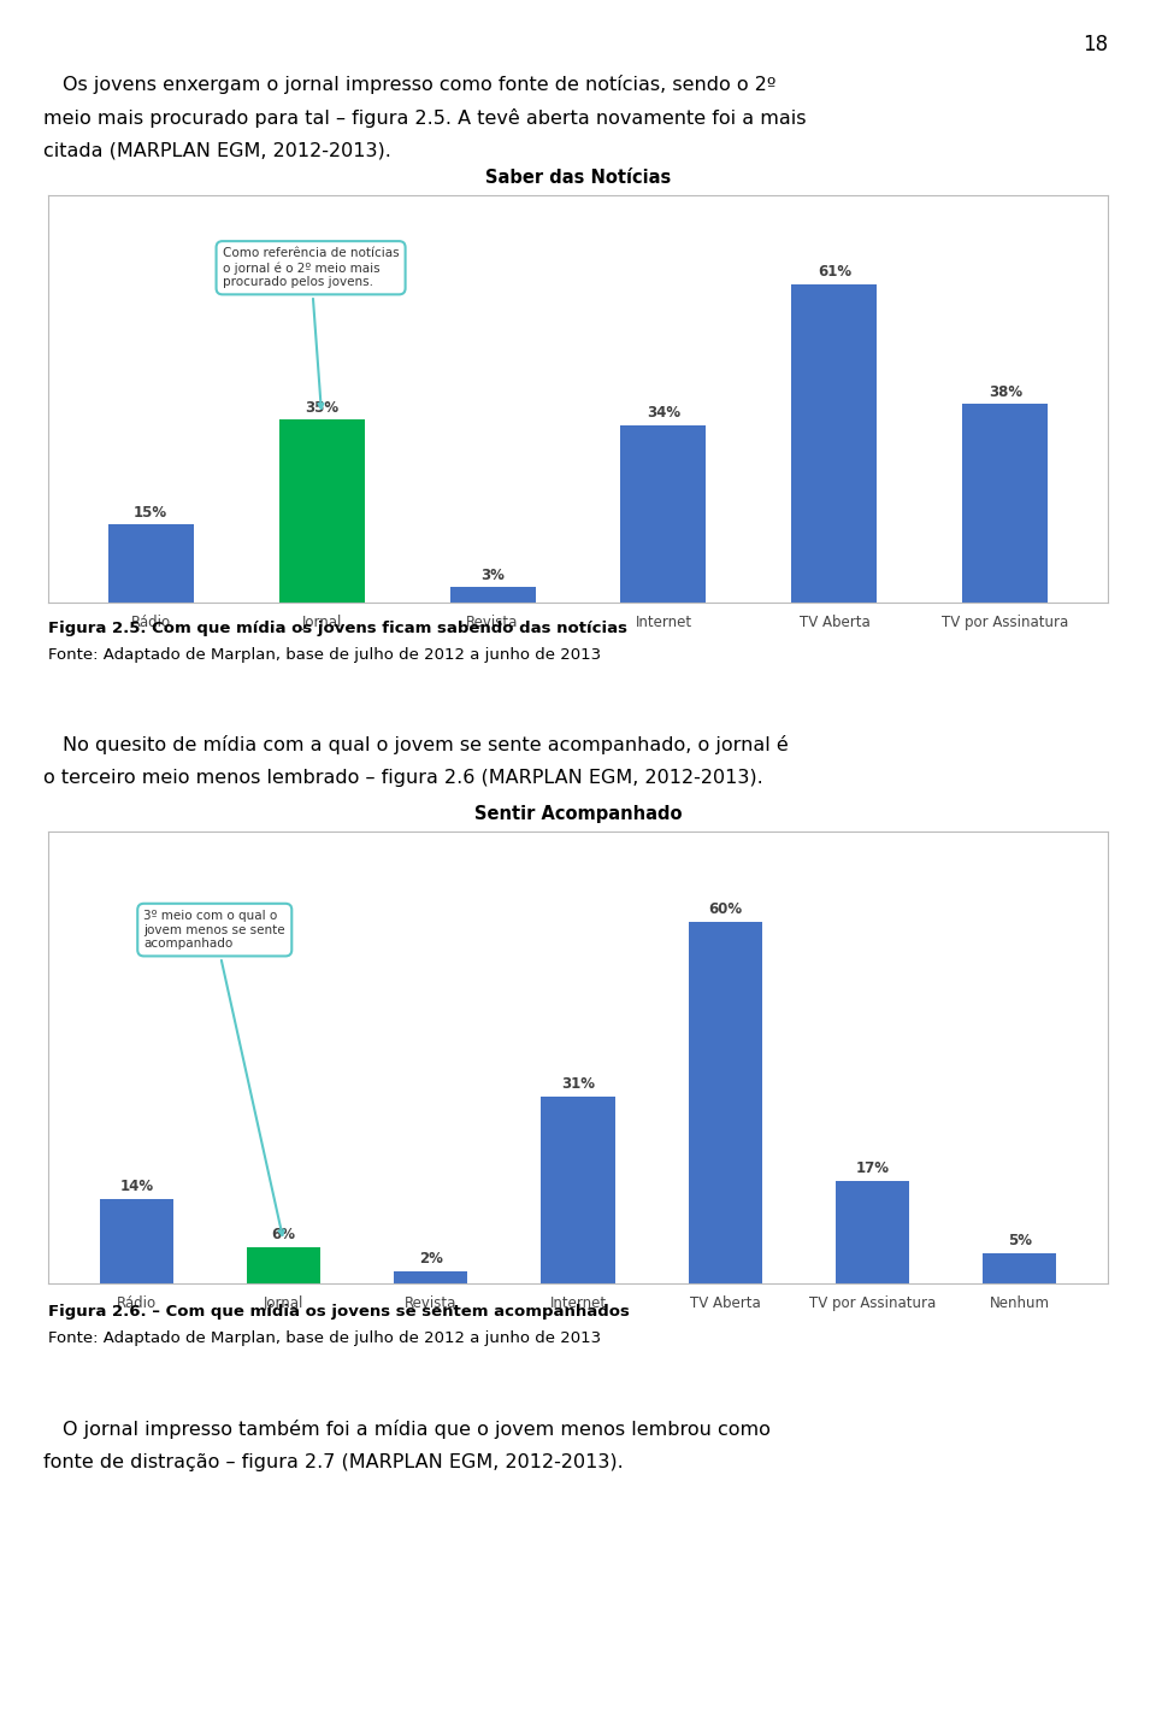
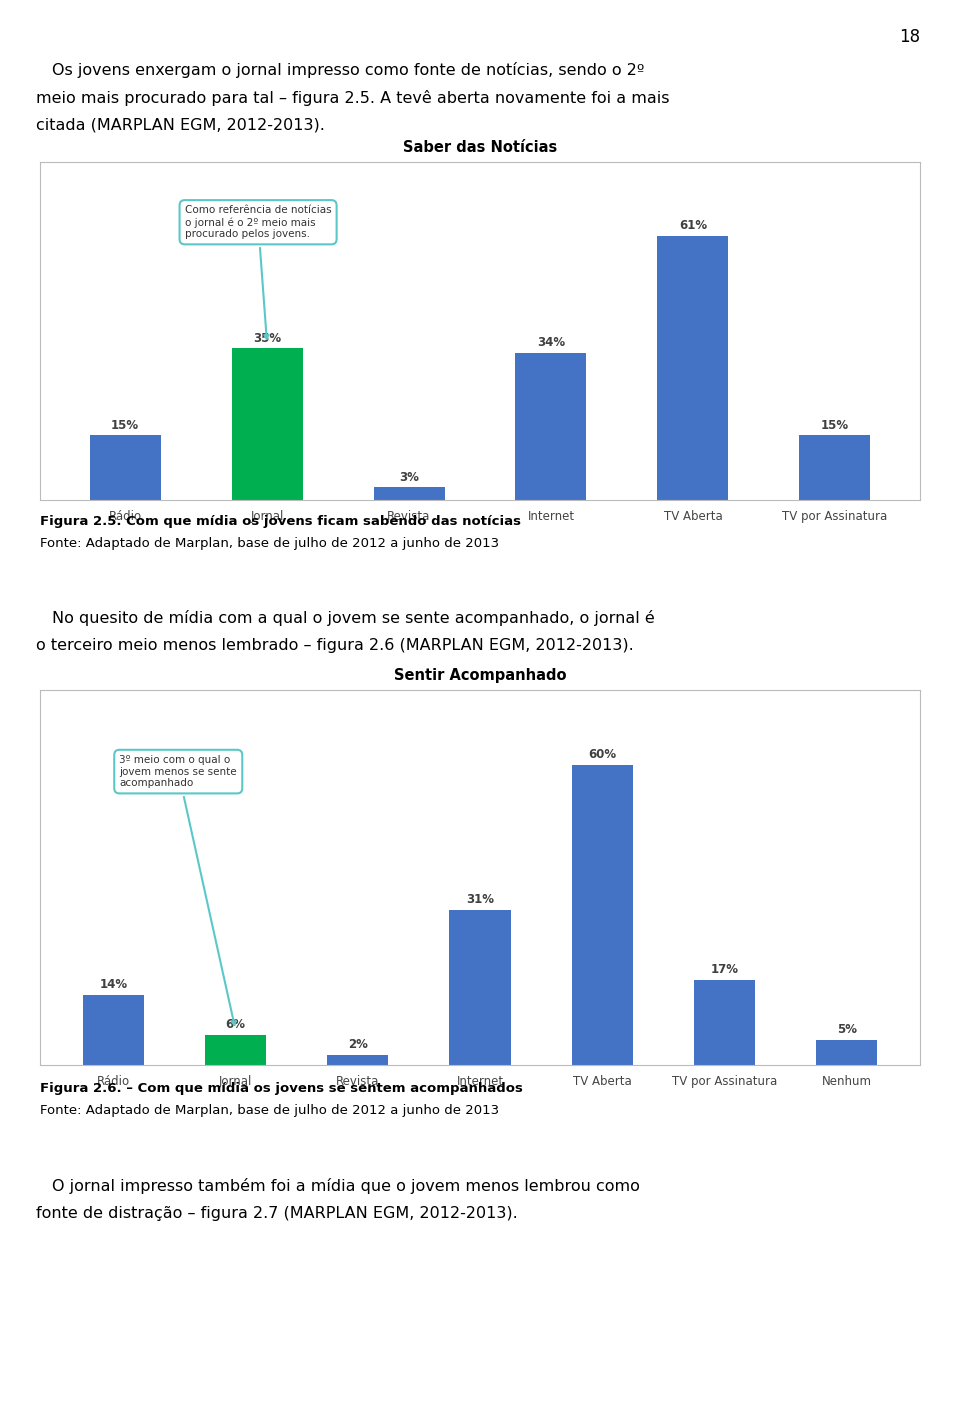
Saber das Notícias/TV por Assinatura: 38% -> 15%
